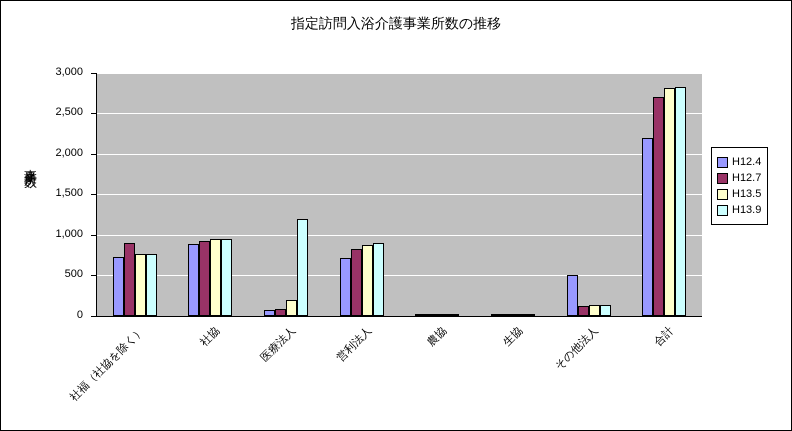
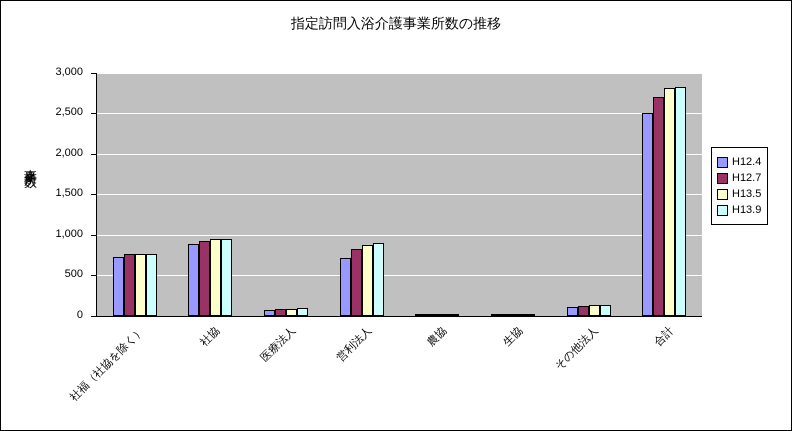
H12.7/社福（社協を除く）: 900 -> 800
H13.5/医療法人: 200 -> 100
H13.9/医療法人: 1200 -> 100
H12.4/その他法人: 500 -> 100
H12.4/合計: 2200 -> 2500
